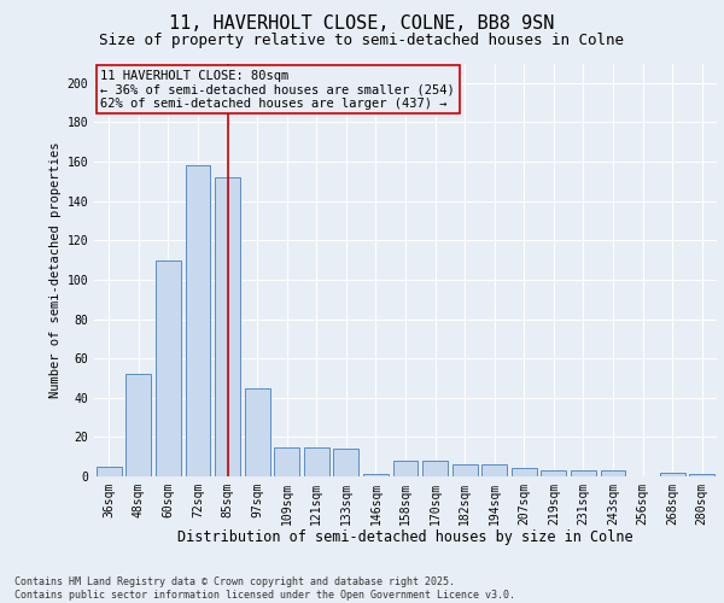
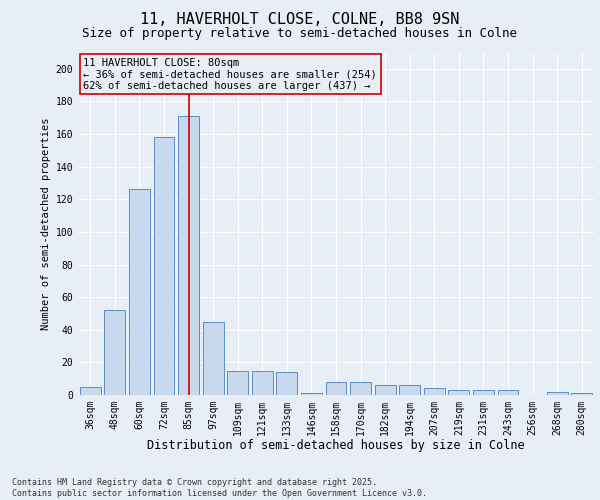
60sqm: 110 -> 126
85sqm: 152 -> 171
